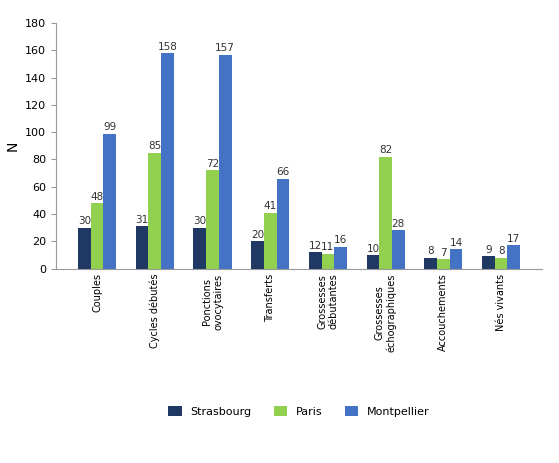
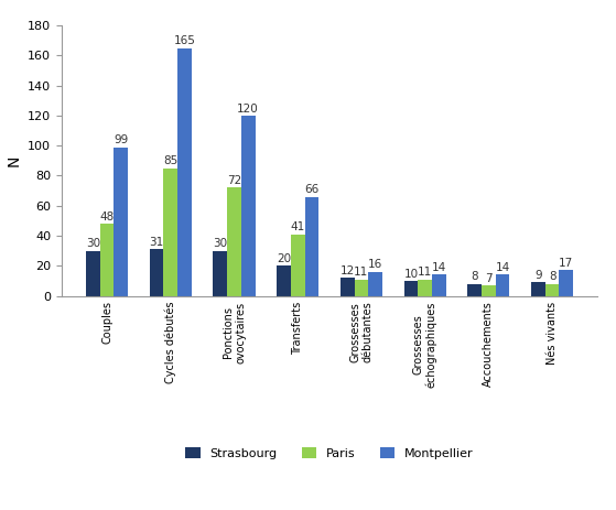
Montpellier/Cycles débutés: 158 -> 165
Montpellier/Ponctions ovocytaires: 157 -> 120
Paris/Grossesses échographiques: 82 -> 11
Montpellier/Grossesses échographiques: 28 -> 14
